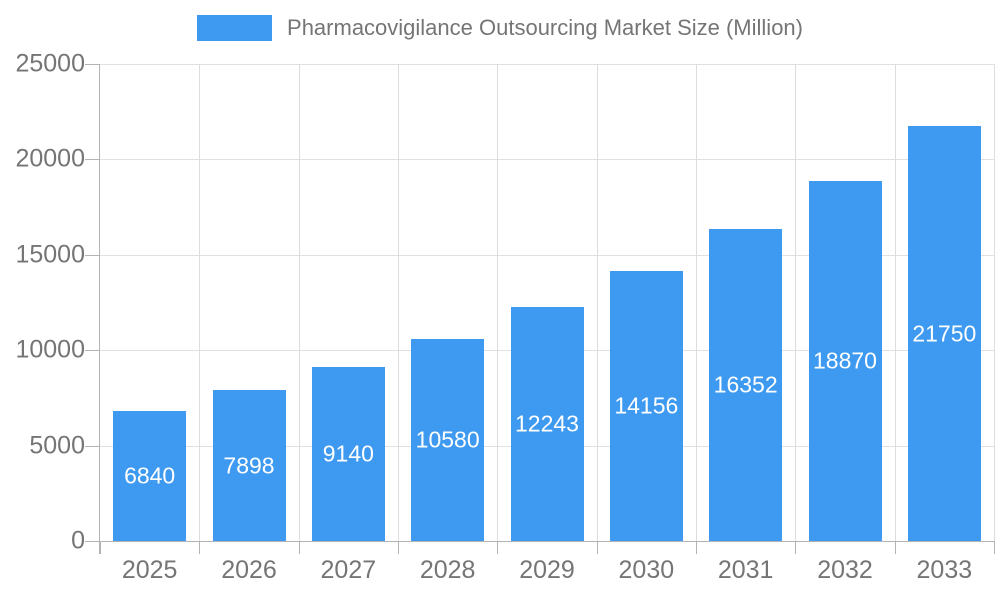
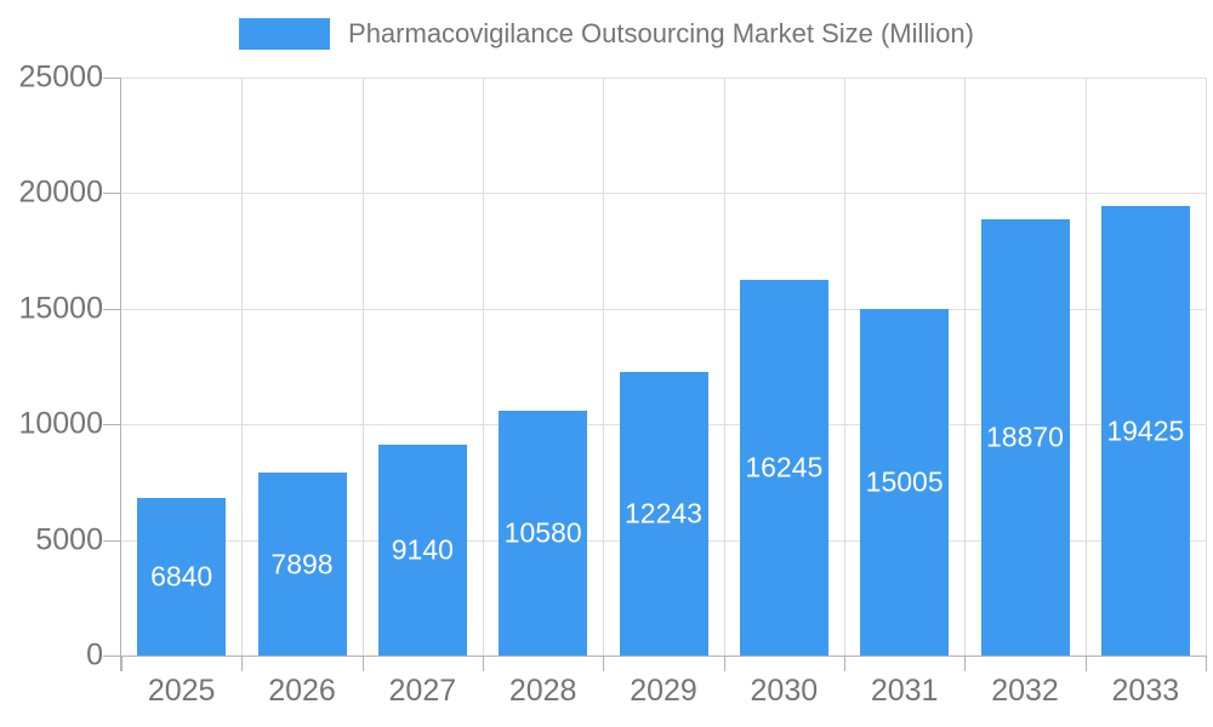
2030: 14156 -> 16245
2031: 16352 -> 15005
2033: 21750 -> 19425
